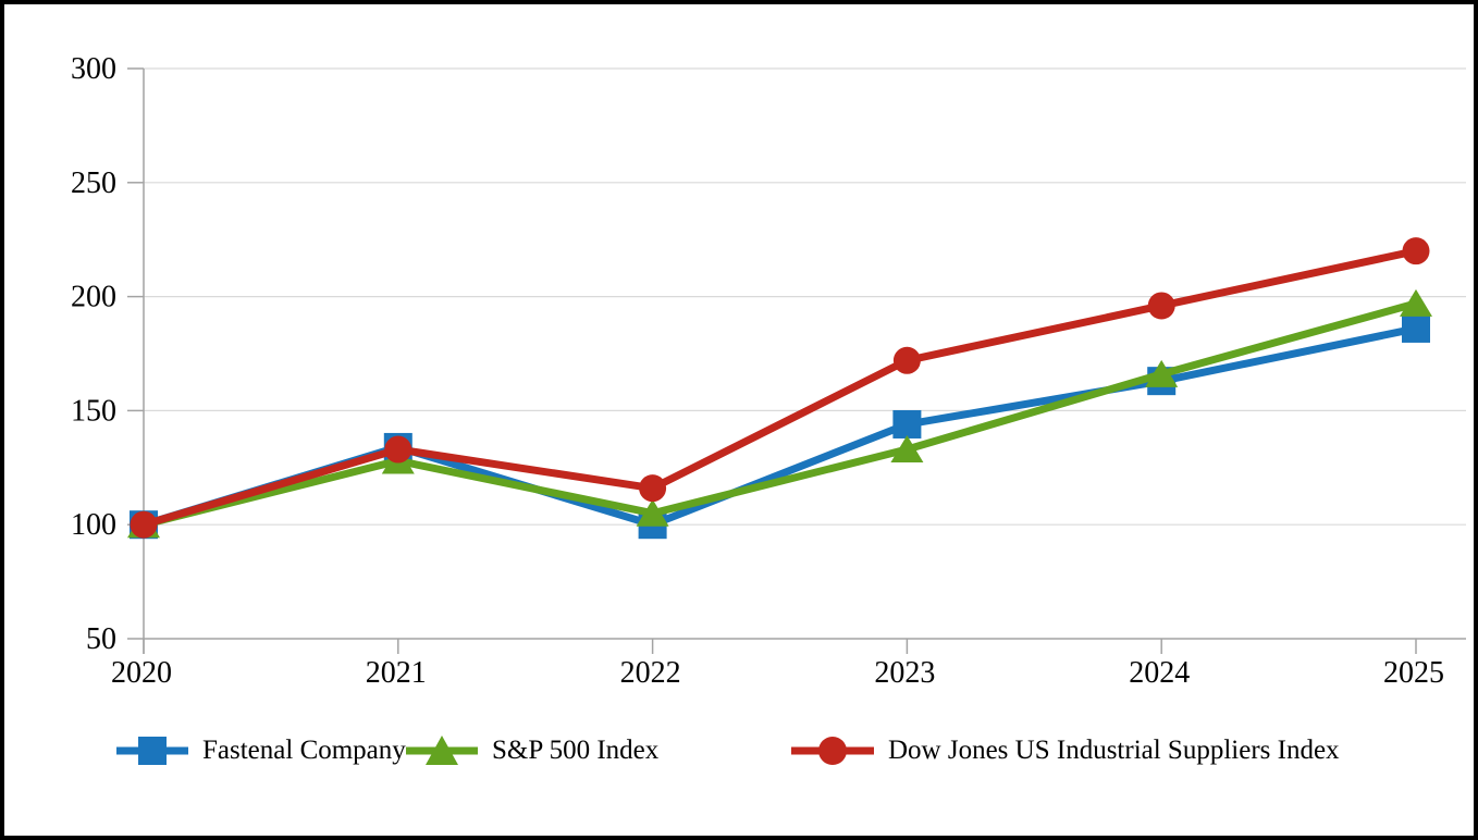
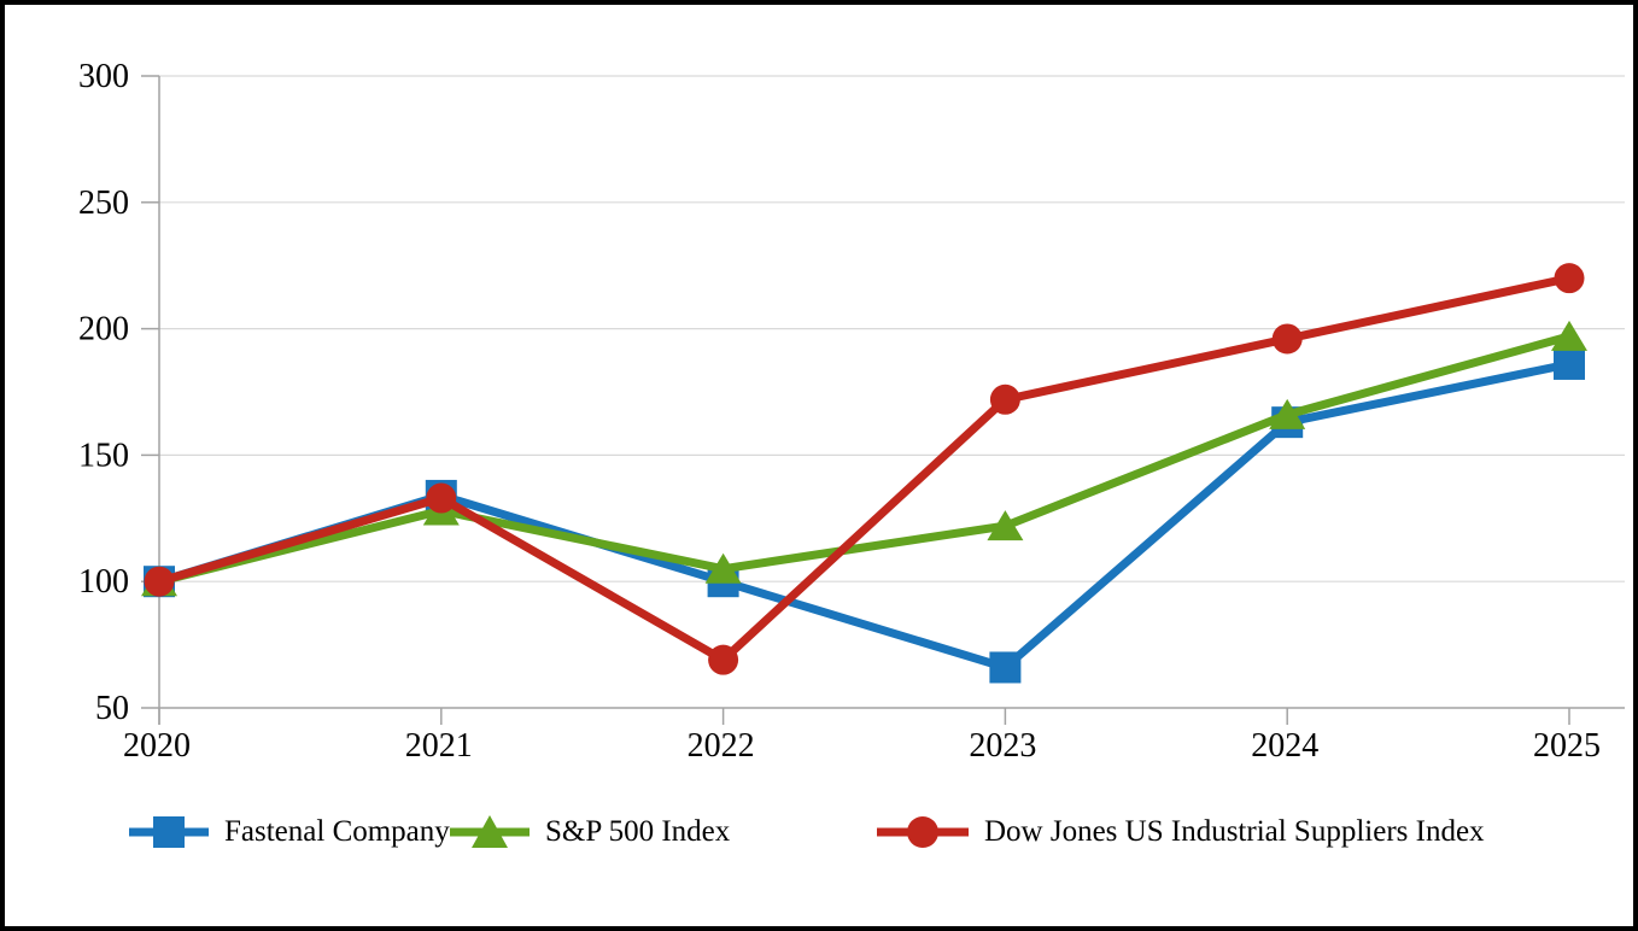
Dow Jones US Industrial Suppliers Index/2022: 116 -> 69
Fastenal Company/2023: 144 -> 66
S&P 500 Index/2023: 133 -> 122
